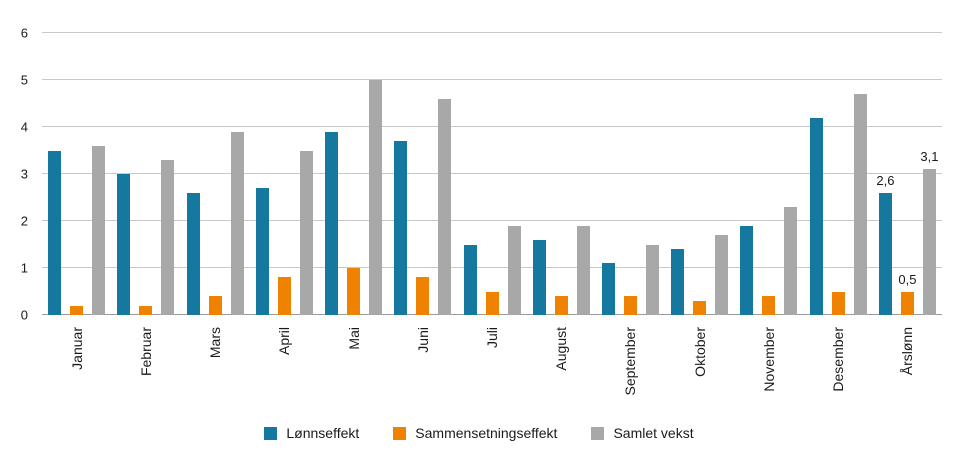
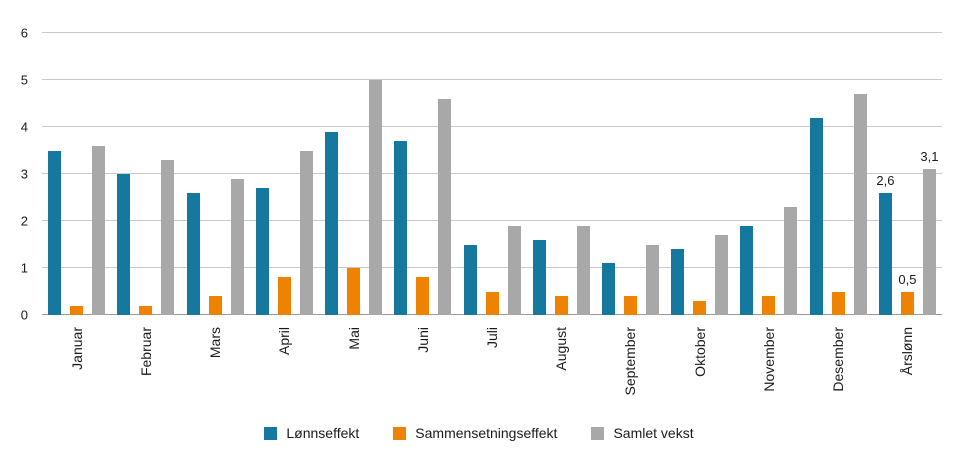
Samlet vekst/Mars: 3.9 -> 2.9
